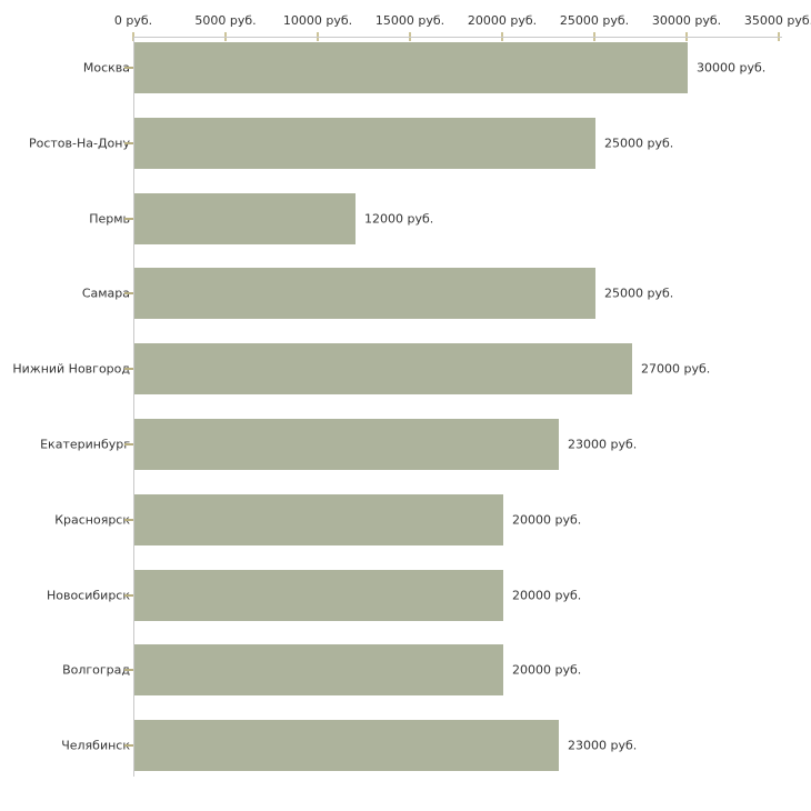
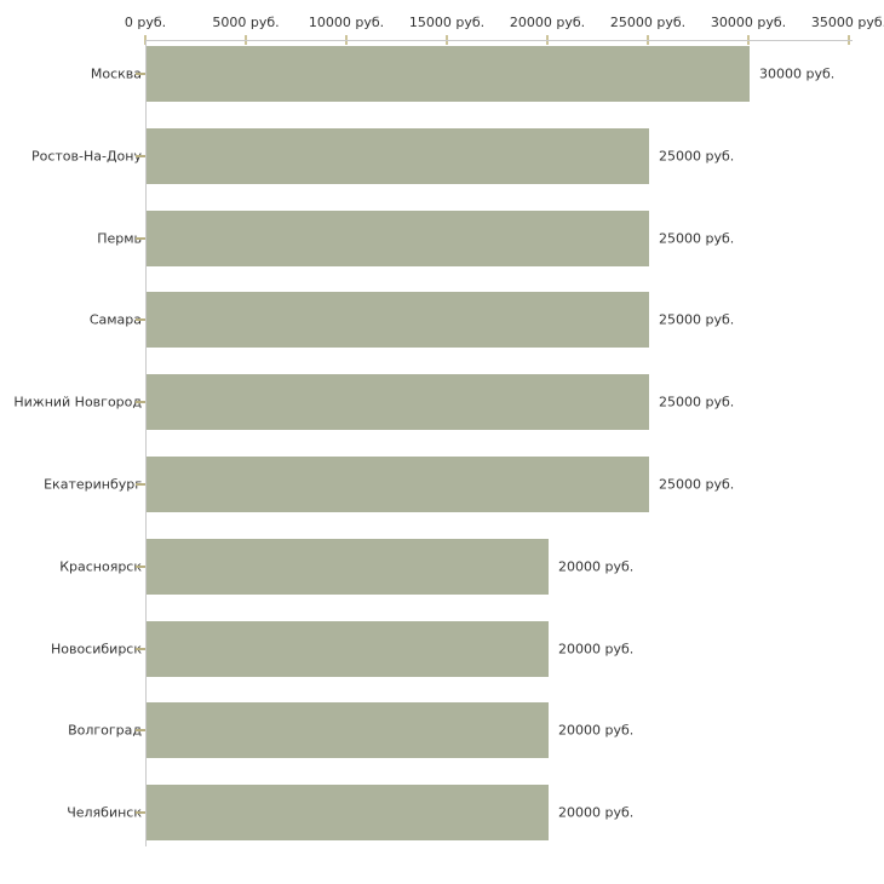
Пермь: 12000 -> 25000
Нижний Новгород: 27000 -> 25000
Екатеринбург: 23000 -> 25000
Челябинск: 23000 -> 20000
